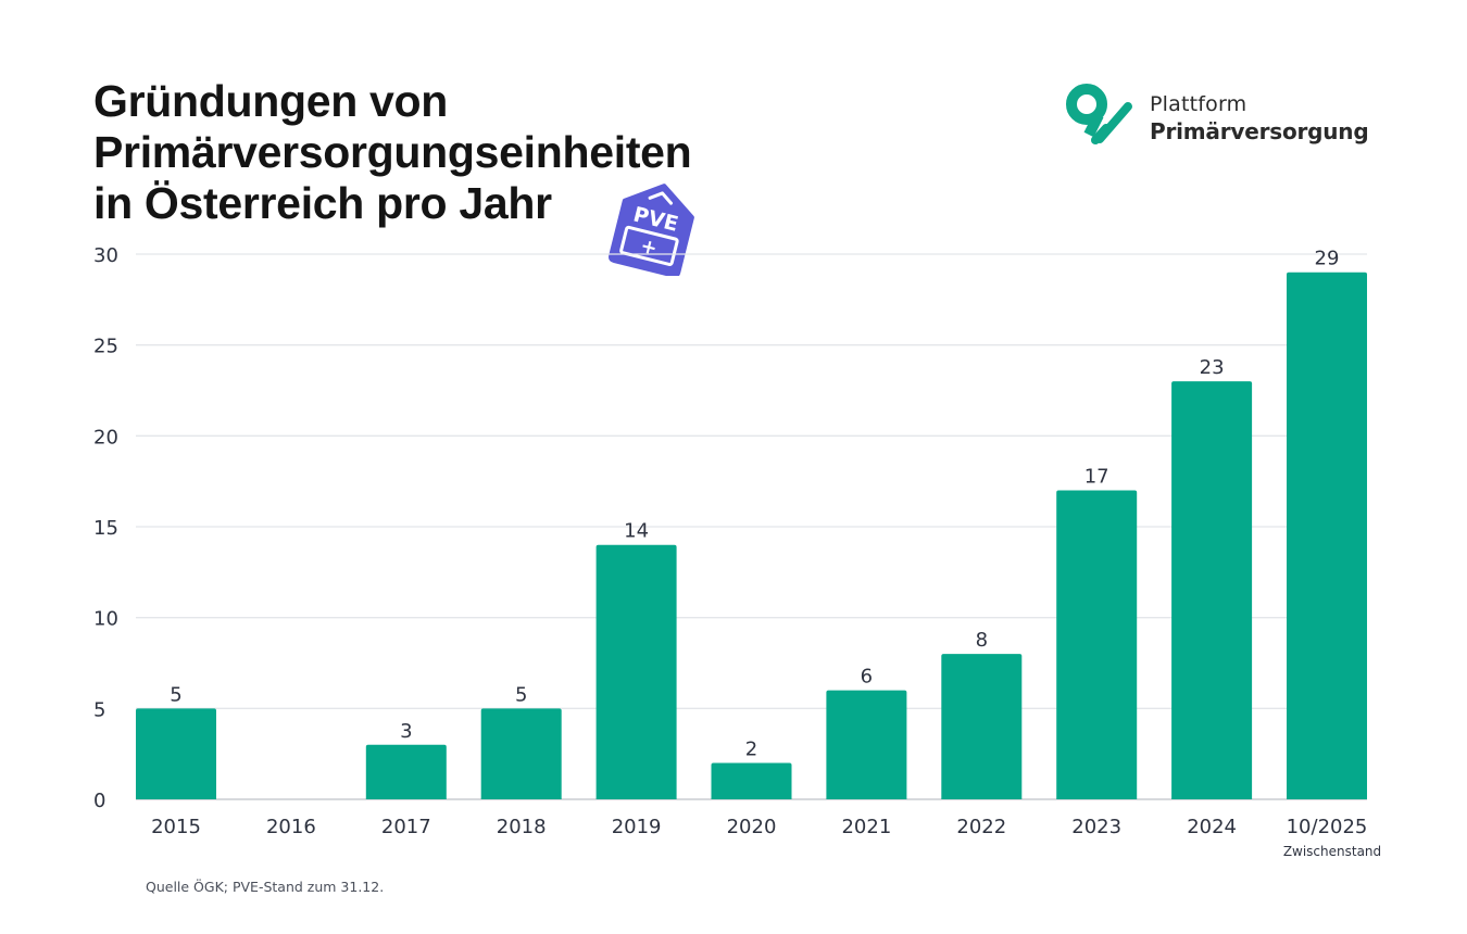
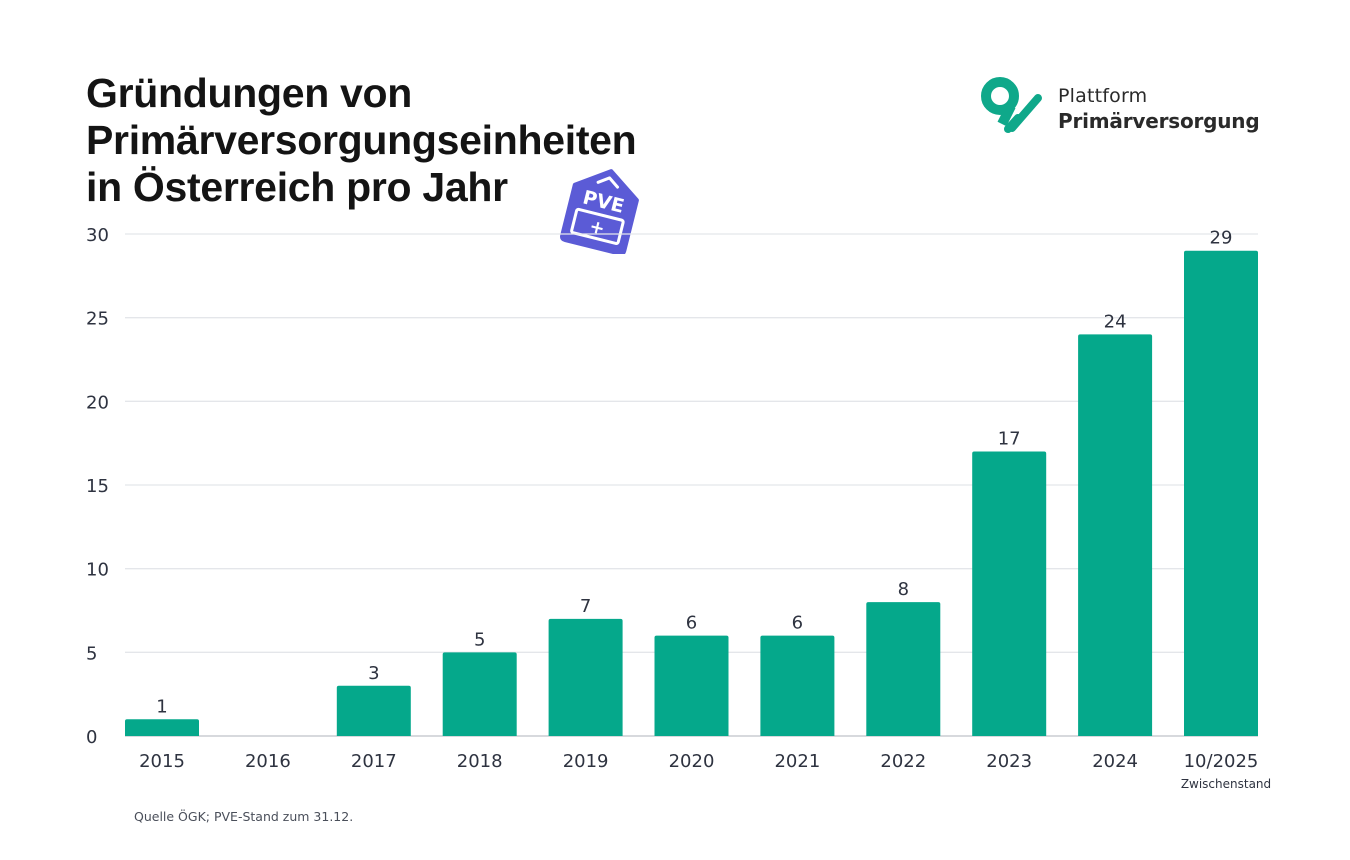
2015: 5 -> 1
2019: 14 -> 7
2020: 2 -> 6
2024: 23 -> 24
